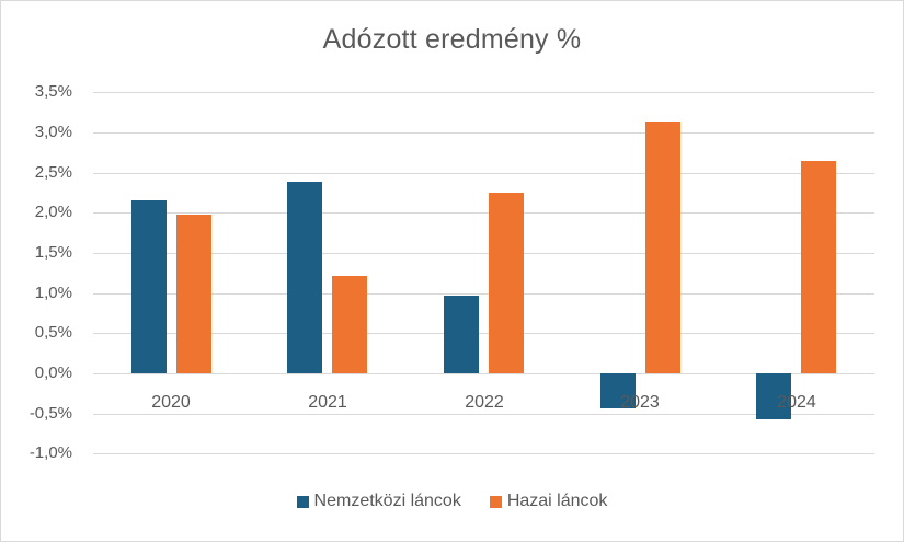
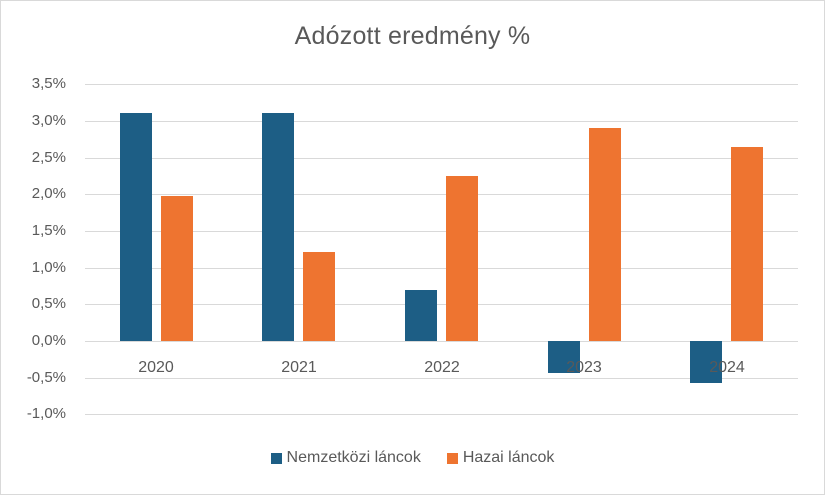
Nemzetközi láncok/2020: 2,1% -> 3,1%
Nemzetközi láncok/2021: 2,4% -> 3,1%
Nemzetközi láncok/2022: 1,0% -> 0,7%
Hazai láncok/2023: 3,1% -> 2,9%
